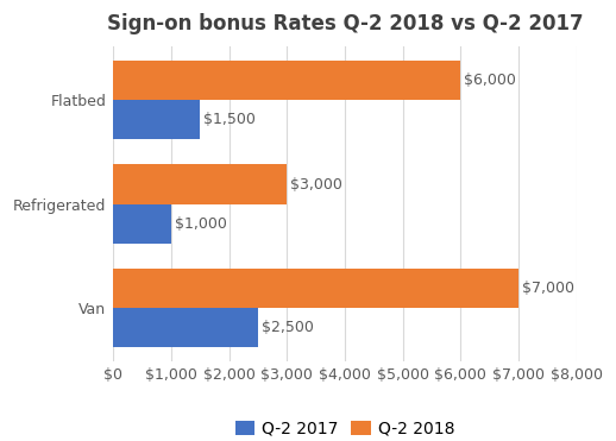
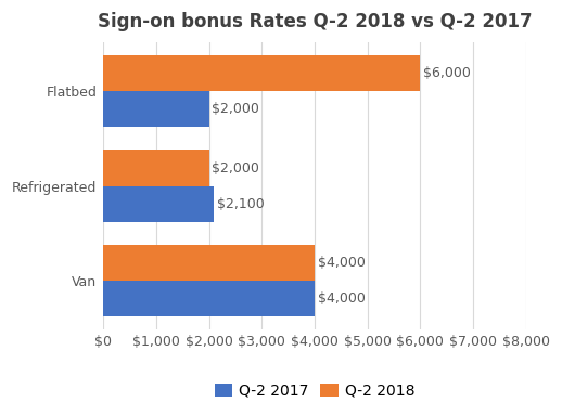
Q-2 2017/Flatbed: $1,500 -> $2,000
Q-2 2018/Refrigerated: $3,000 -> $2,000
Q-2 2017/Refrigerated: $1,000 -> $2,100
Q-2 2018/Van: $7,000 -> $4,000
Q-2 2017/Van: $2,500 -> $4,000
